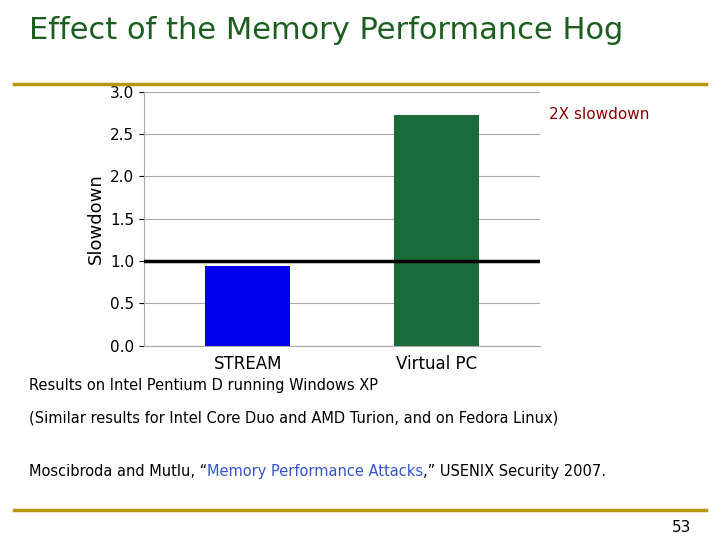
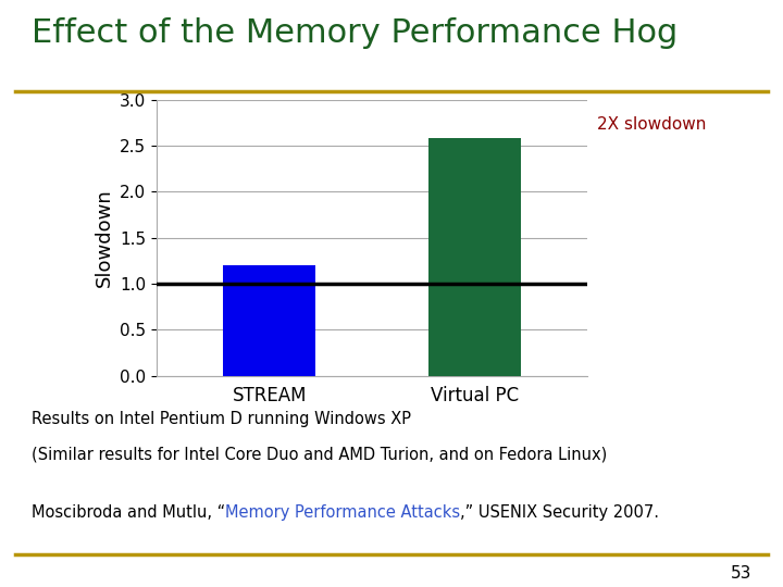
STREAM: 0.94 -> 1.20
Virtual PC: 2.72 -> 2.58
